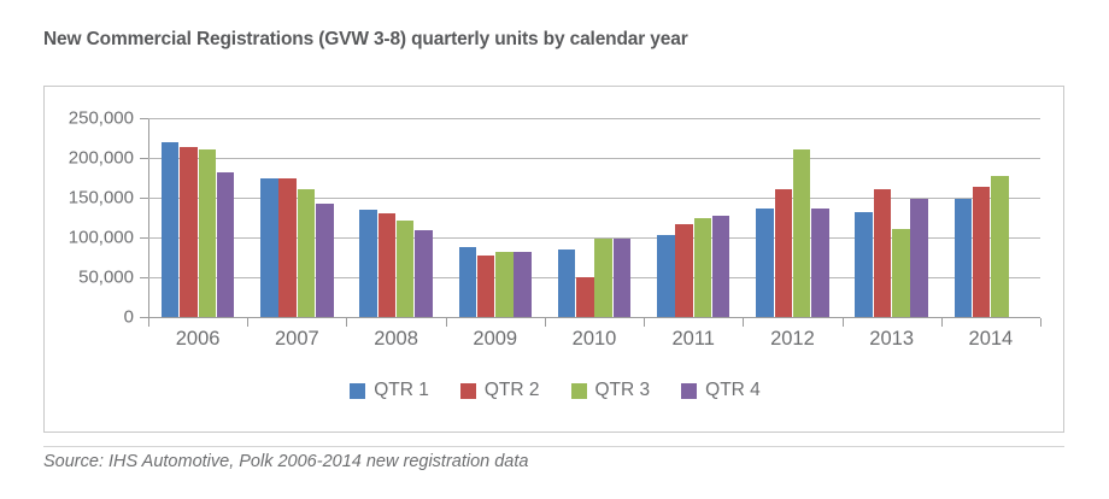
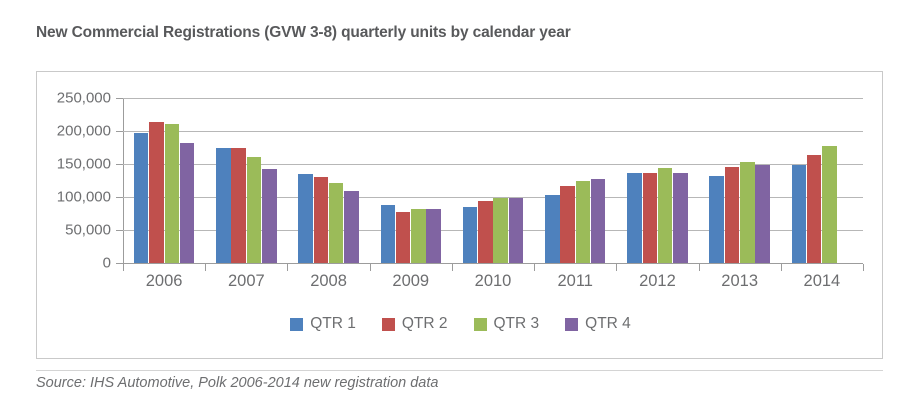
QTR 1/2006: 220000 -> 200000
QTR 2/2010: 50000 -> 90000
QTR 2/2012: 160000 -> 140000
QTR 3/2012: 210000 -> 140000
QTR 2/2013: 160000 -> 140000
QTR 3/2013: 110000 -> 150000
